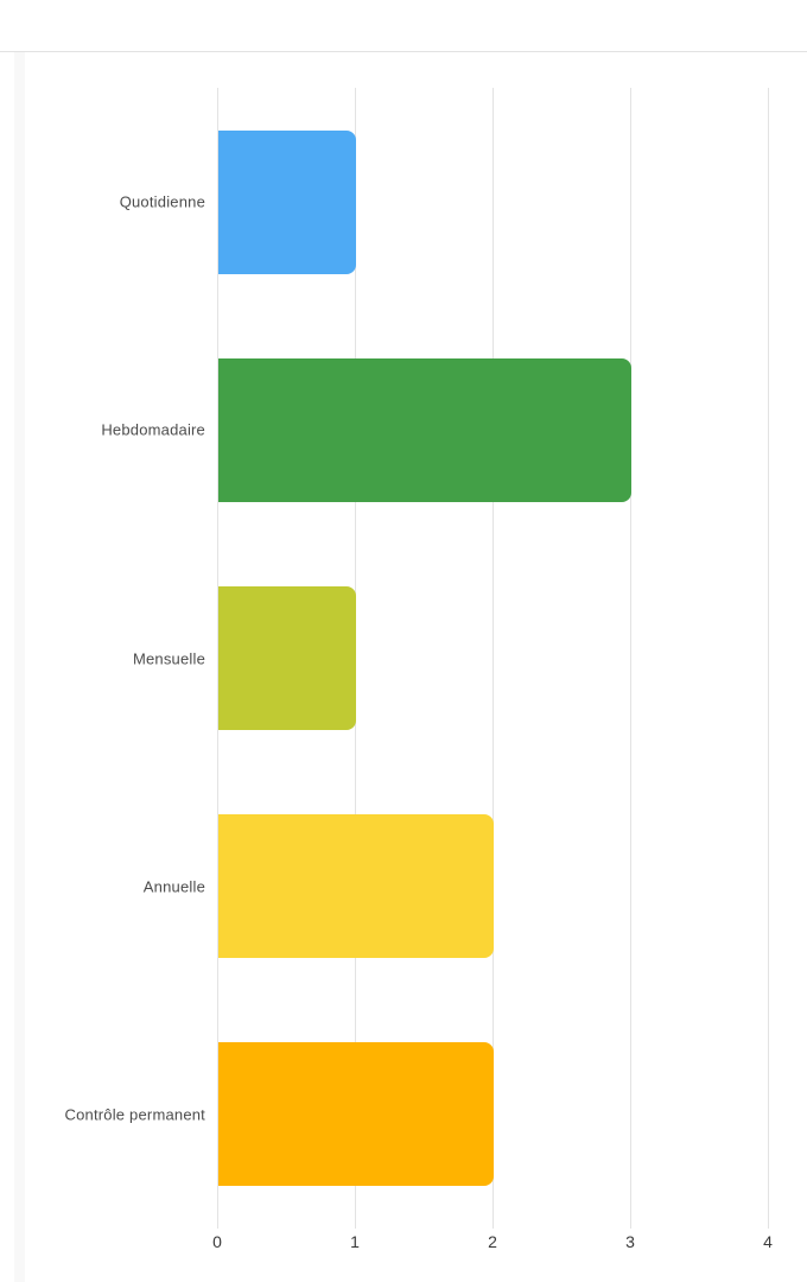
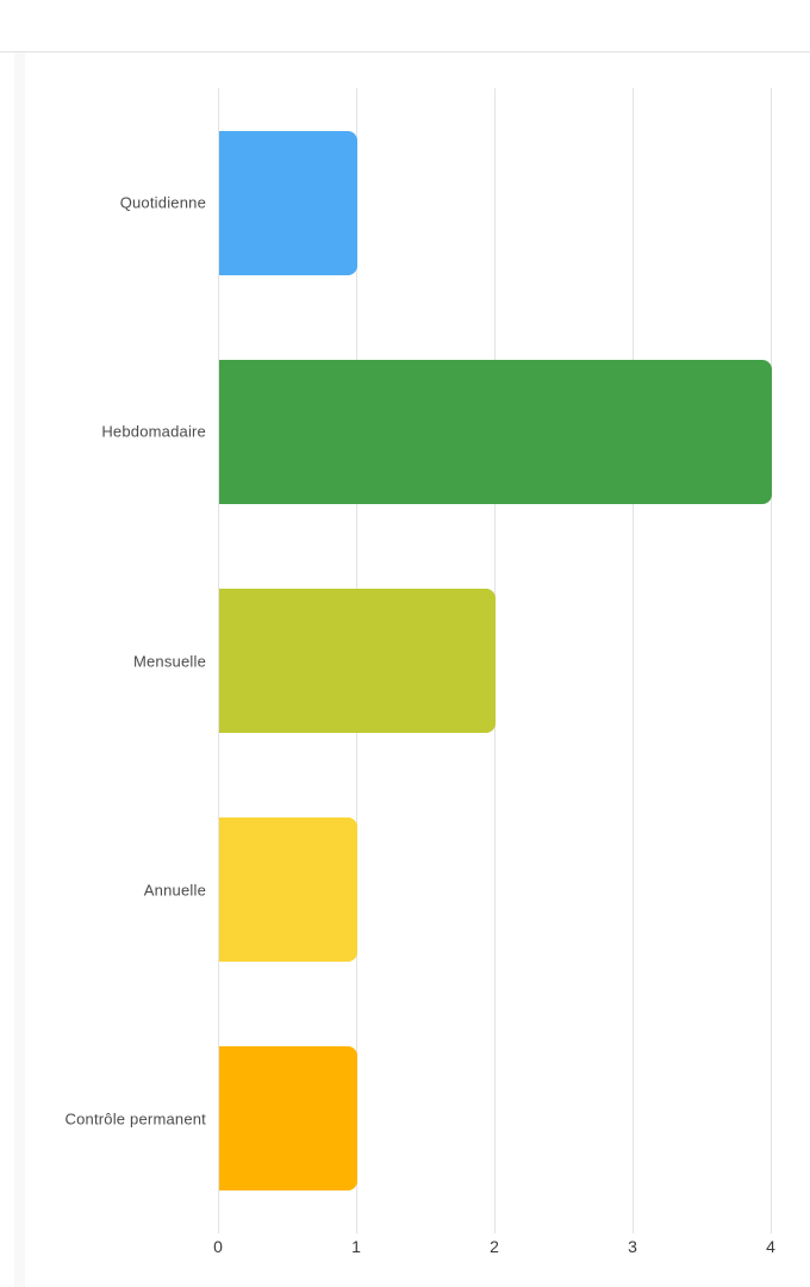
Hebdomadaire: 3 -> 4
Mensuelle: 1 -> 2
Annuelle: 2 -> 1
Contrôle permanent: 2 -> 1
